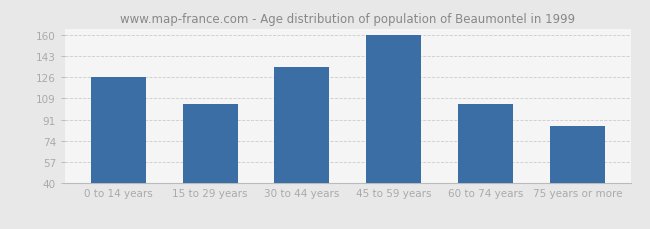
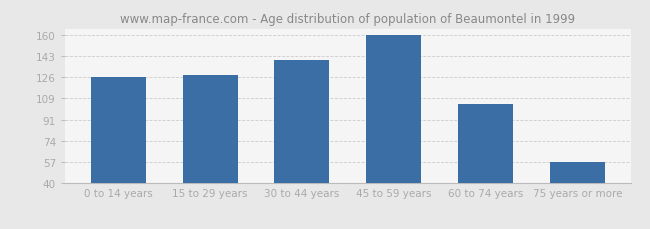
15 to 29 years: 104 -> 128
30 to 44 years: 134 -> 140
75 years or more: 86 -> 57
